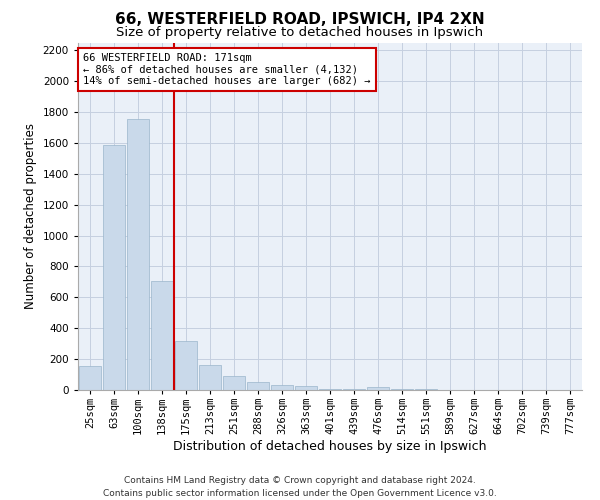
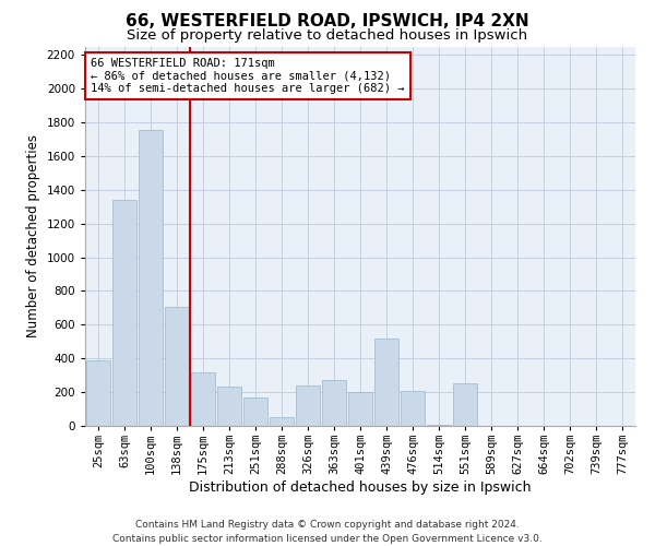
25sqm: 160 -> 390
63sqm: 1580 -> 1340
213sqm: 160 -> 230
251sqm: 90 -> 170
326sqm: 40 -> 240
363sqm: 20 -> 270
401sqm: 0 -> 200
439sqm: 0 -> 520
476sqm: 20 -> 210
551sqm: 0 -> 250
